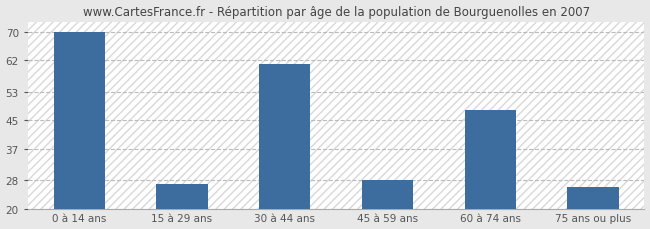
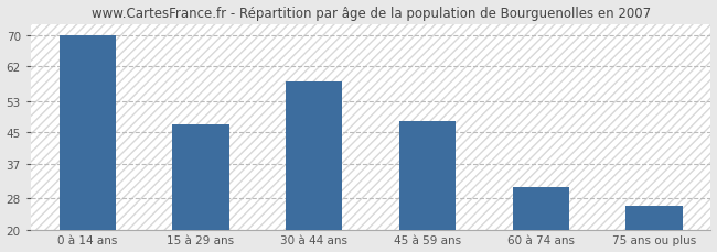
15 à 29 ans: 27 -> 47
30 à 44 ans: 61 -> 58
45 à 59 ans: 28 -> 48
60 à 74 ans: 48 -> 31
